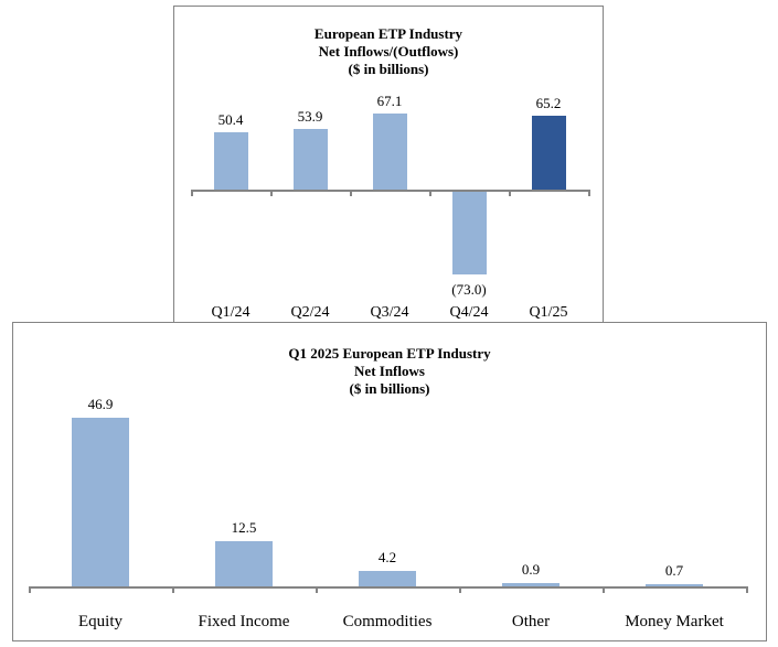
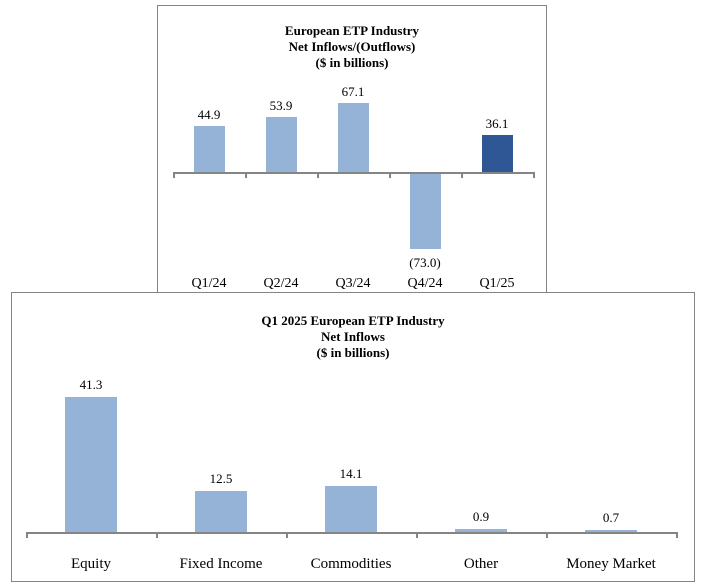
European ETP Industry Net Inflows/(Outflows) ($ in billions)/Q1/24: 50.4 -> 44.9
European ETP Industry Net Inflows/(Outflows) ($ in billions)/Q1/25: 65.2 -> 36.1
Q1 2025 European ETP Industry Net Inflows ($ in billions)/Equity: 46.9 -> 41.3
Q1 2025 European ETP Industry Net Inflows ($ in billions)/Commodities: 4.2 -> 14.1
